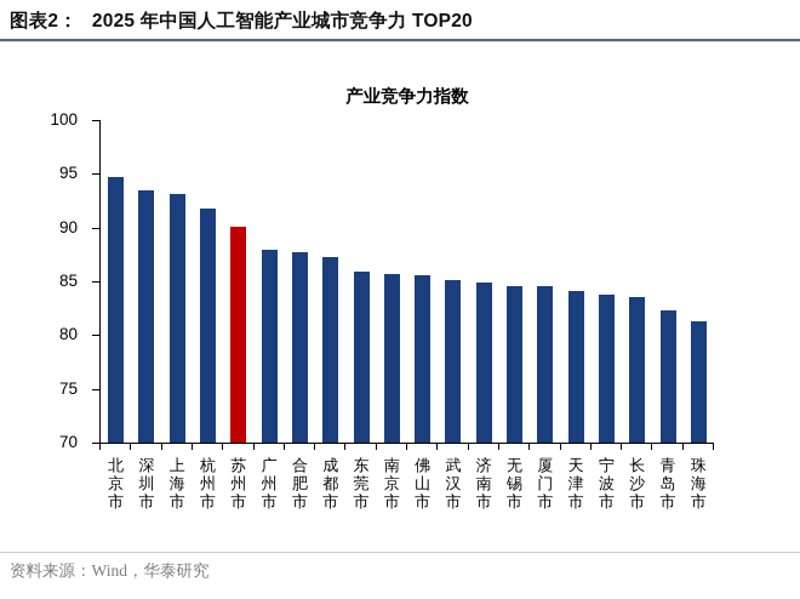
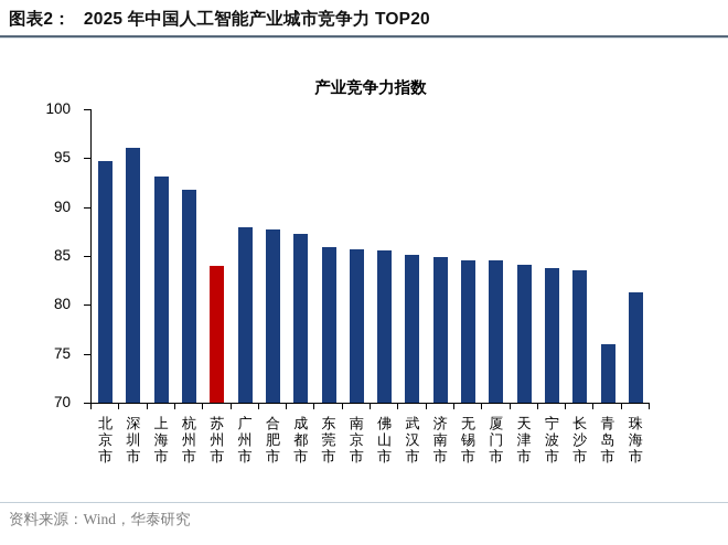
深圳市: 94 -> 96
苏州市: 90 -> 84
青岛市: 82 -> 76
